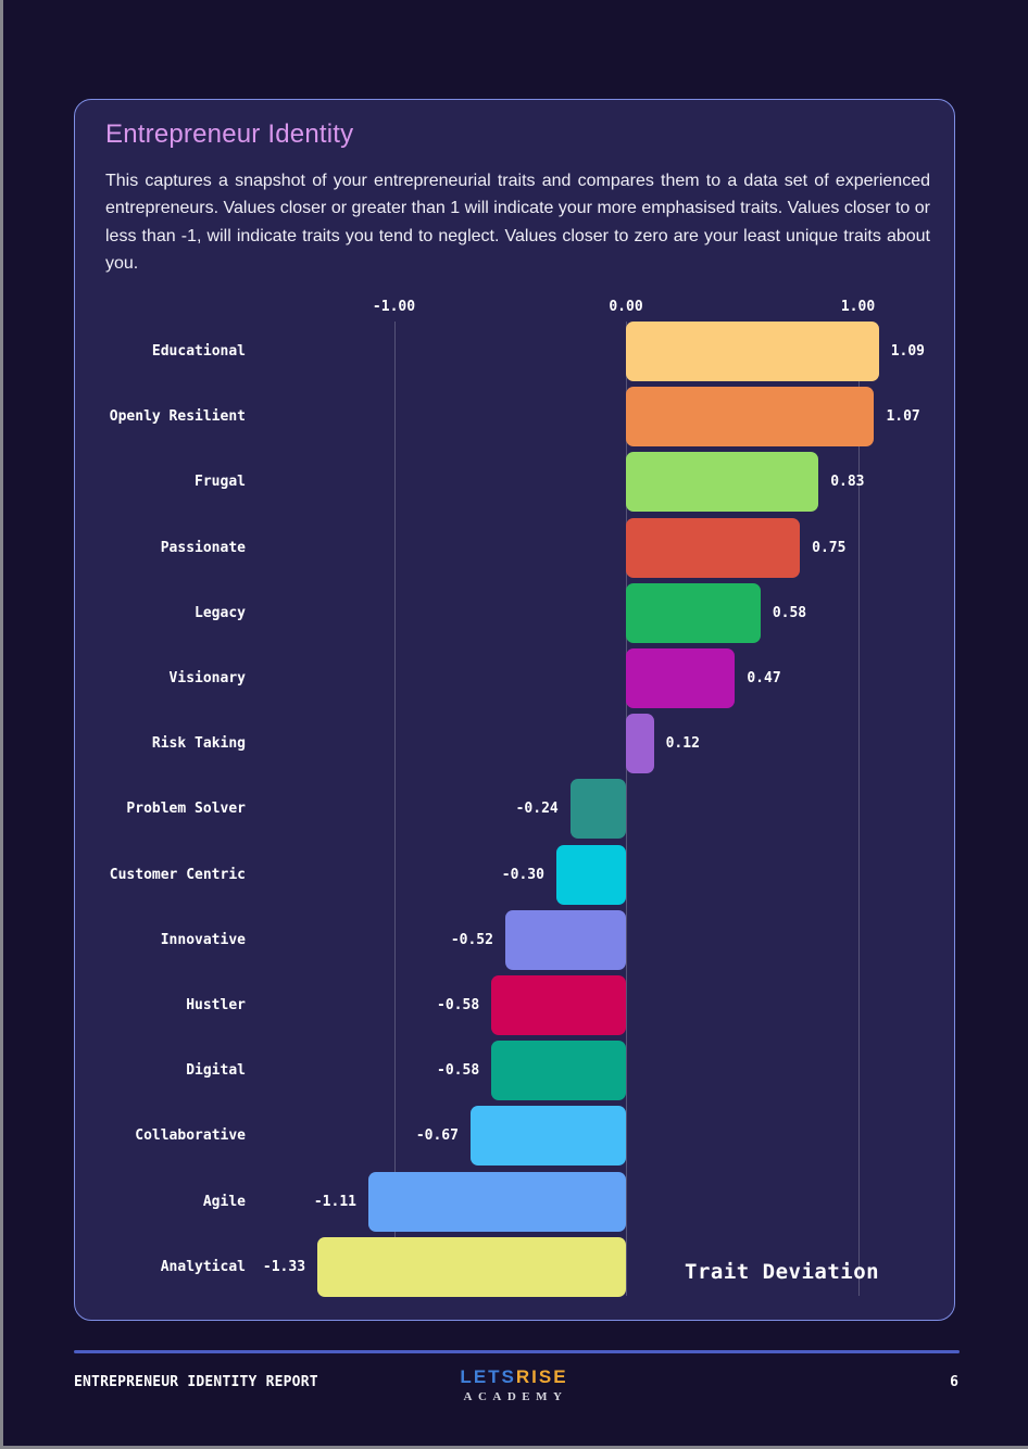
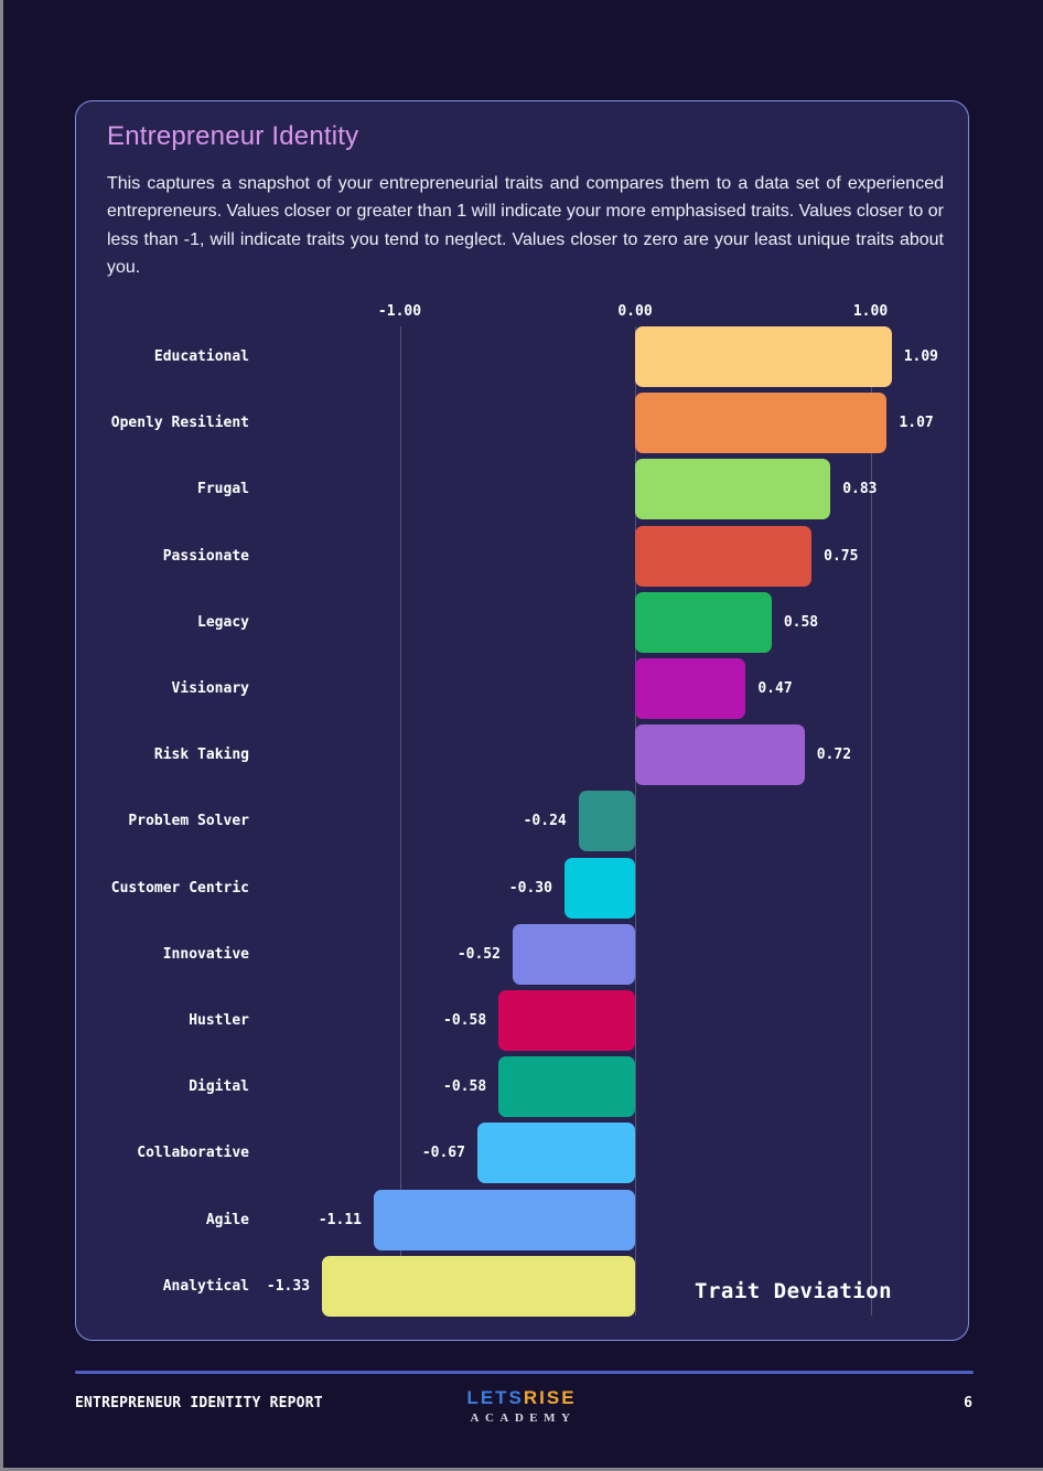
Risk Taking: 0.12 -> 0.72
